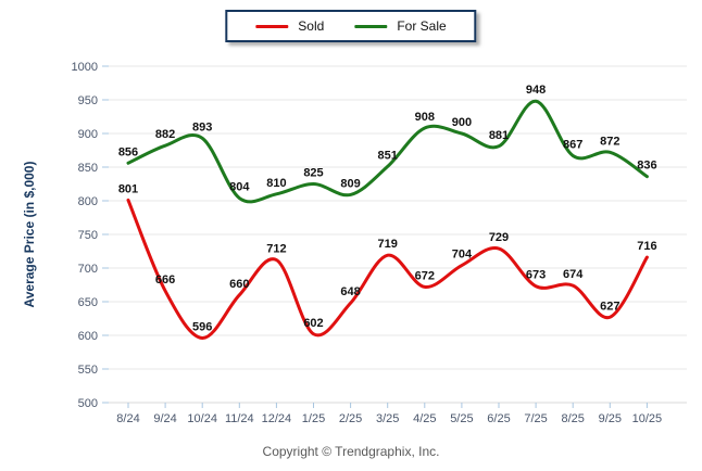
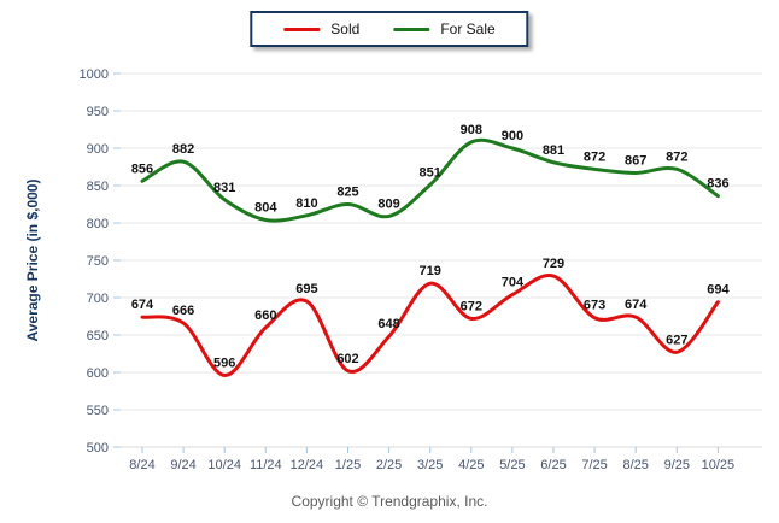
Sold/8/24: 801 -> 674
For Sale/10/24: 893 -> 831
Sold/12/24: 712 -> 695
For Sale/7/25: 948 -> 872
Sold/10/25: 716 -> 694
